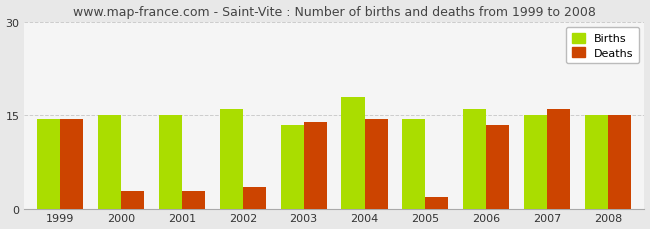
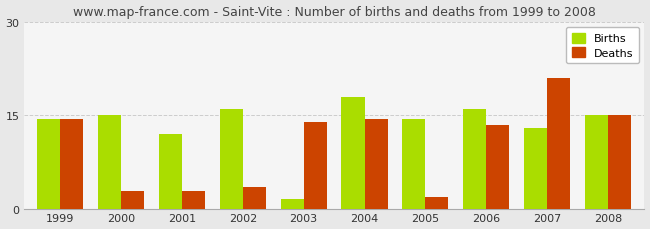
Births/2001: 15.0 -> 12.0
Births/2003: 13.5 -> 1.6
Births/2007: 15.0 -> 13.0
Deaths/2007: 16.0 -> 21.0
